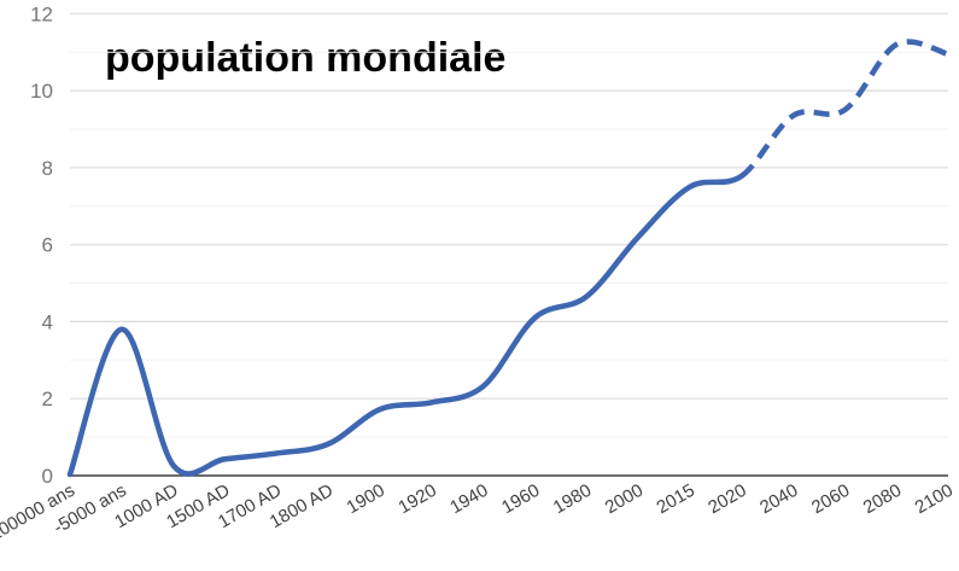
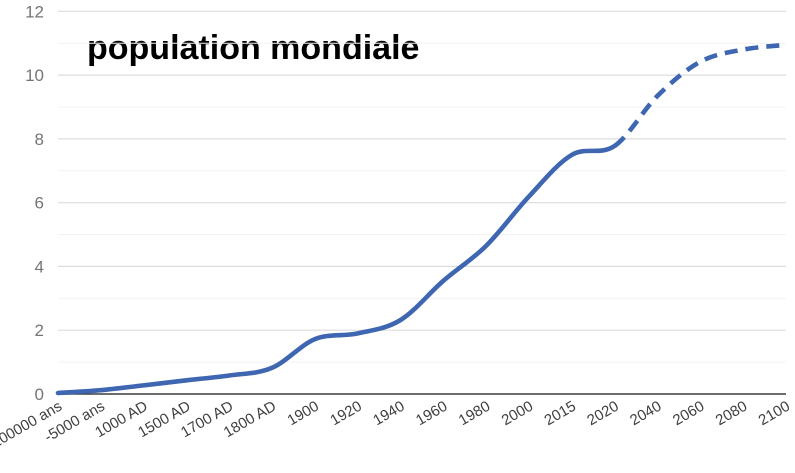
-5000 ans: 3.8 -> 0.1
1960: 4.1 -> 3.5
2060: 9.5 -> 10.4
2080: 11.2 -> 10.8
